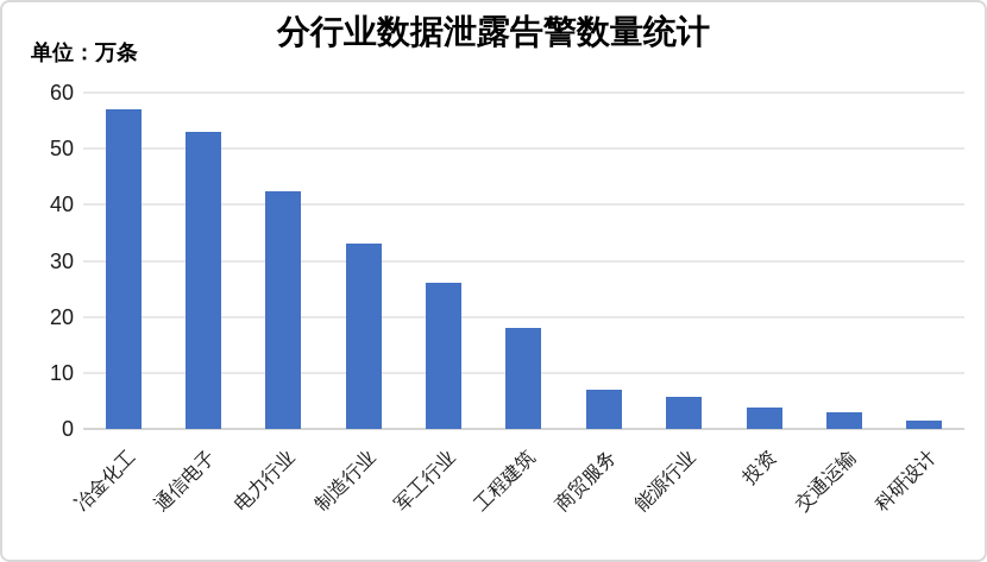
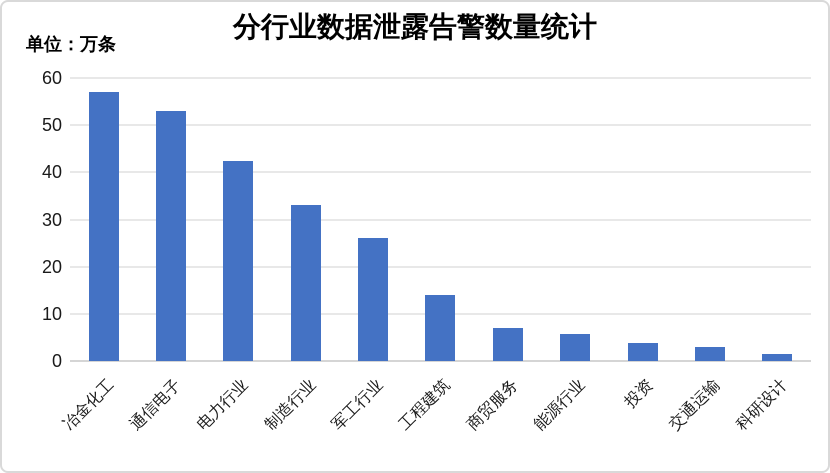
工程建筑: 18 -> 14
